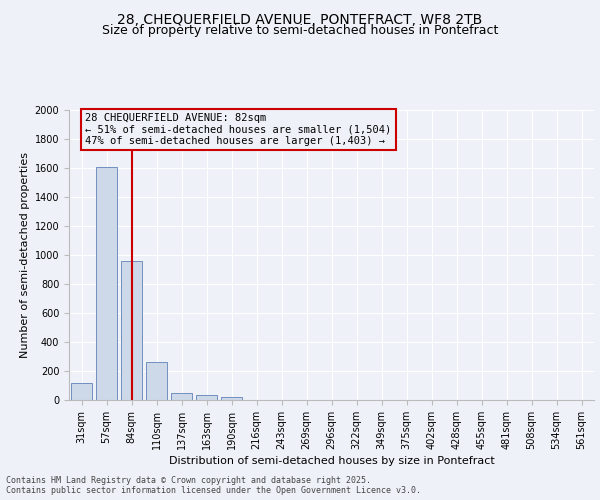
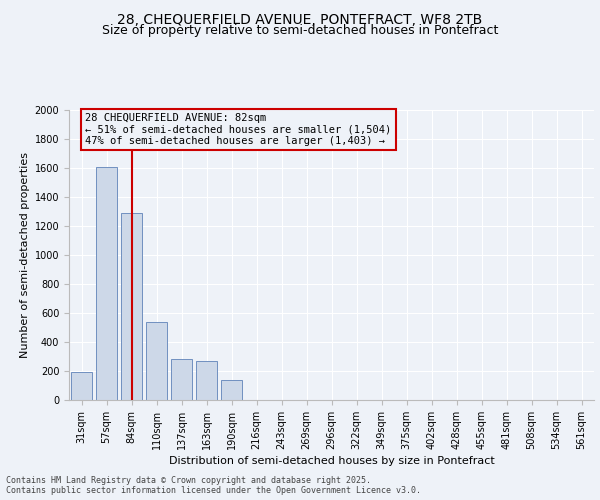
31sqm: 120 -> 190
84sqm: 960 -> 1290
110sqm: 260 -> 540
137sqm: 40 -> 280
163sqm: 40 -> 270
190sqm: 20 -> 140
